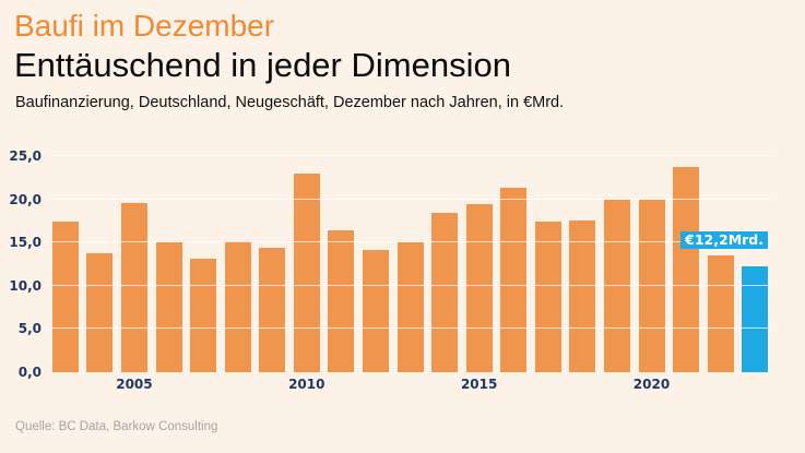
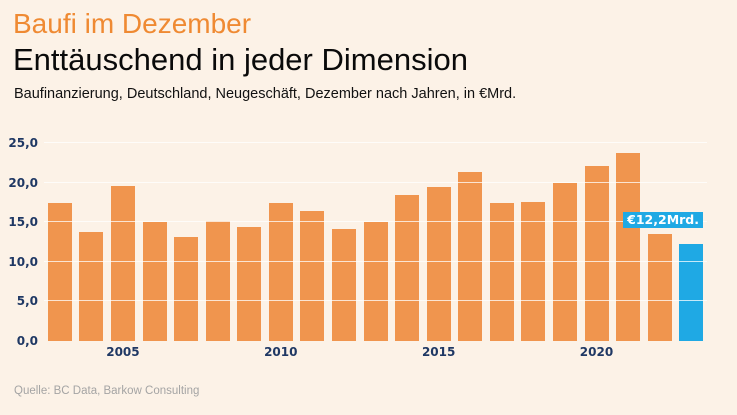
2010: 23 -> 17
2020: 20 -> 22
